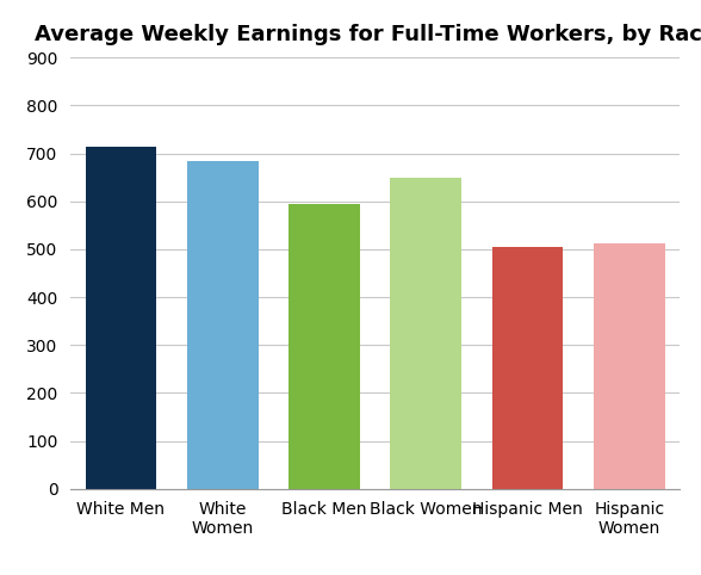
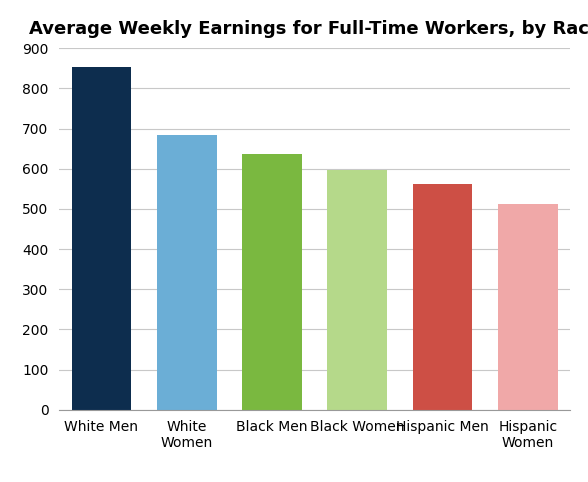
White Men: 715 -> 853
Black Men: 595 -> 637
Black Women: 650 -> 597
Hispanic Men: 505 -> 562
